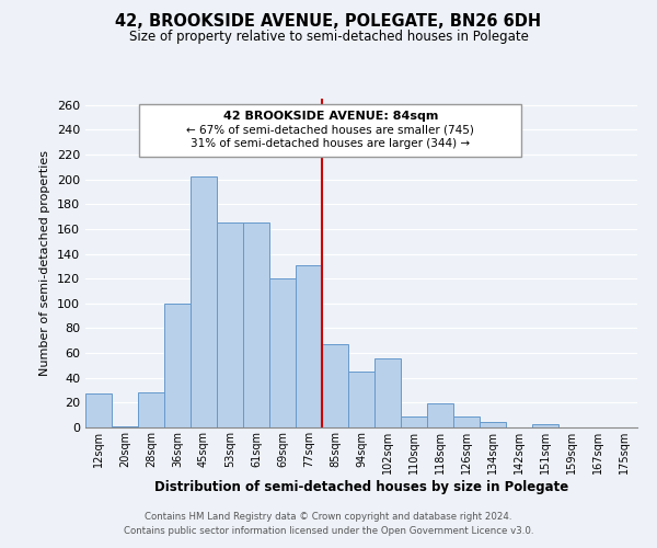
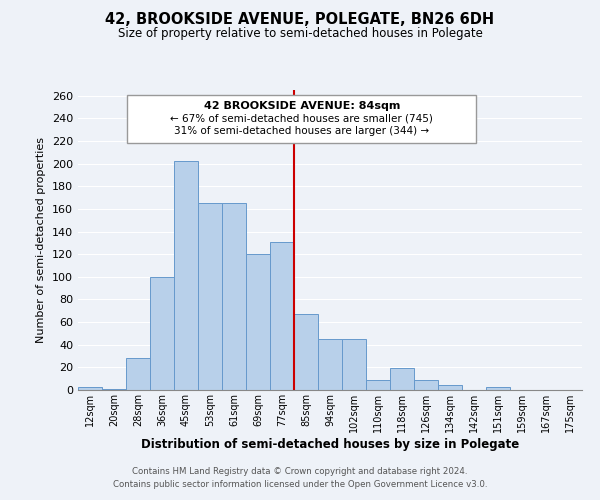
12sqm: 27 -> 3
102sqm: 56 -> 45
